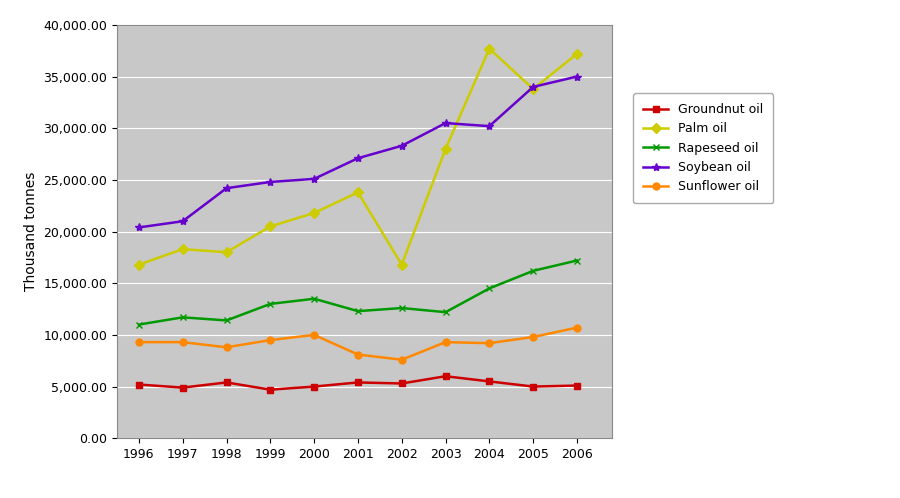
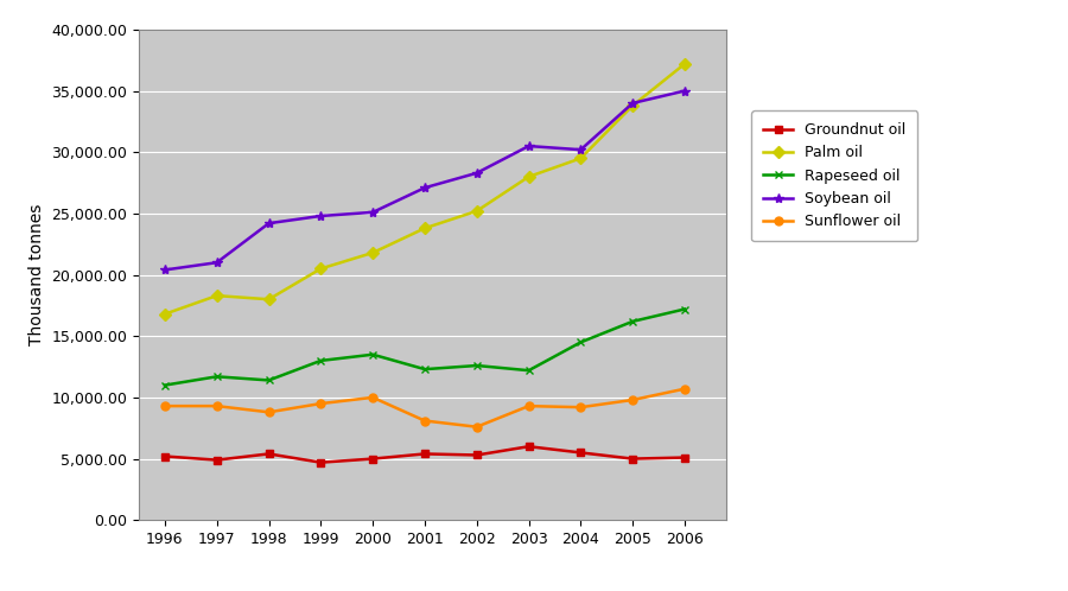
Palm oil/2002: 16,800 -> 25,200
Palm oil/2004: 37,700 -> 29,500
